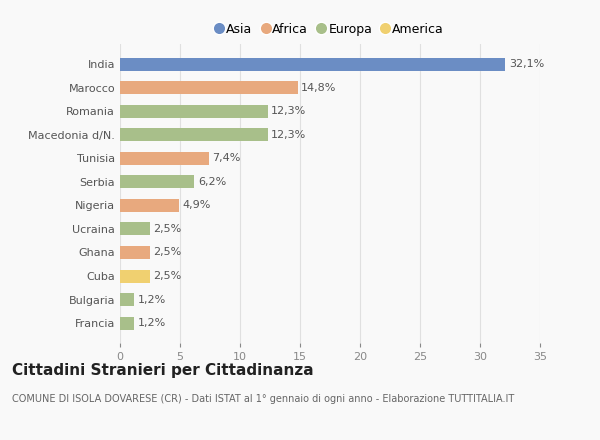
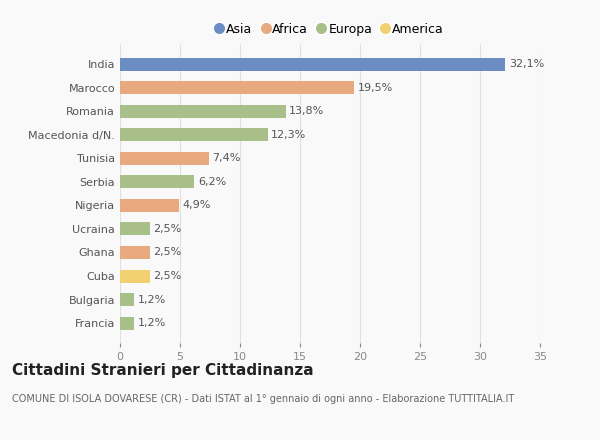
Marocco: 14,8% -> 19,5%
Romania: 12,3% -> 13,8%
